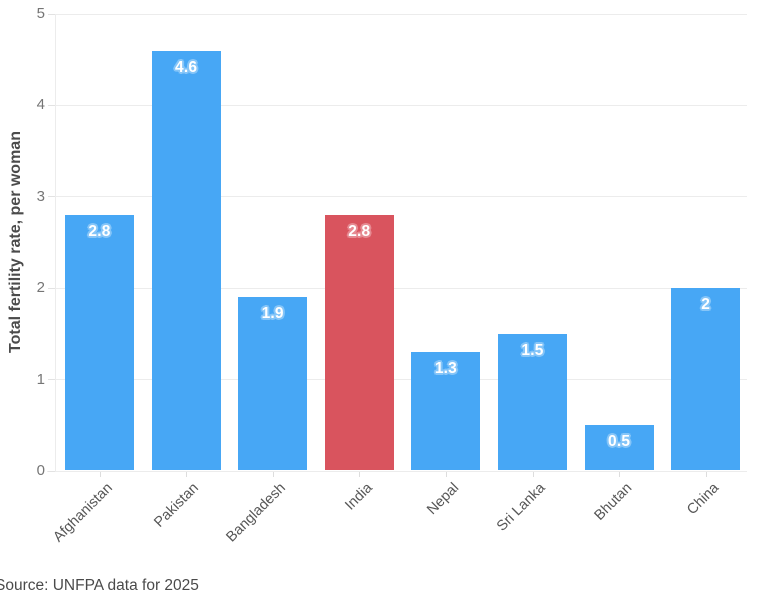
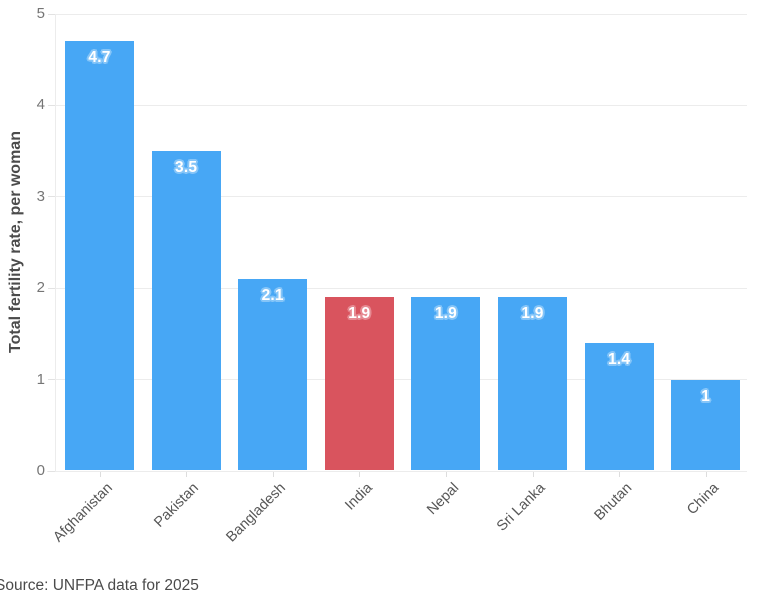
Afghanistan: 2.8 -> 4.7
Pakistan: 4.6 -> 3.5
Bangladesh: 1.9 -> 2.1
India: 2.8 -> 1.9
Nepal: 1.3 -> 1.9
Sri Lanka: 1.5 -> 1.9
Bhutan: 0.5 -> 1.4
China: 2 -> 1
